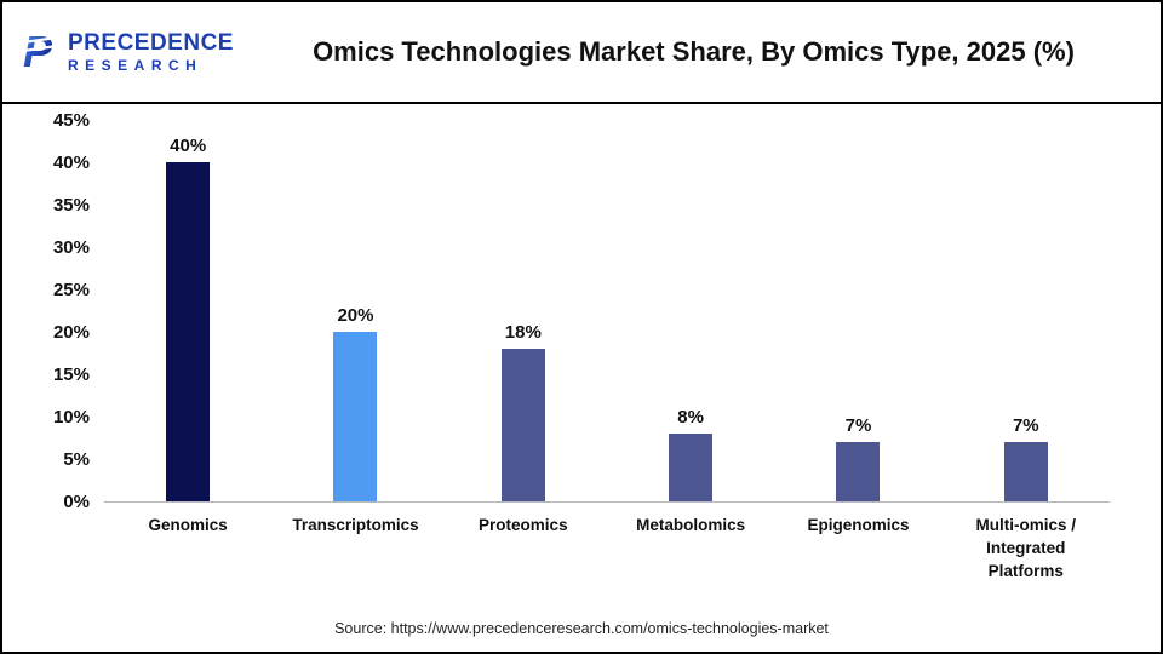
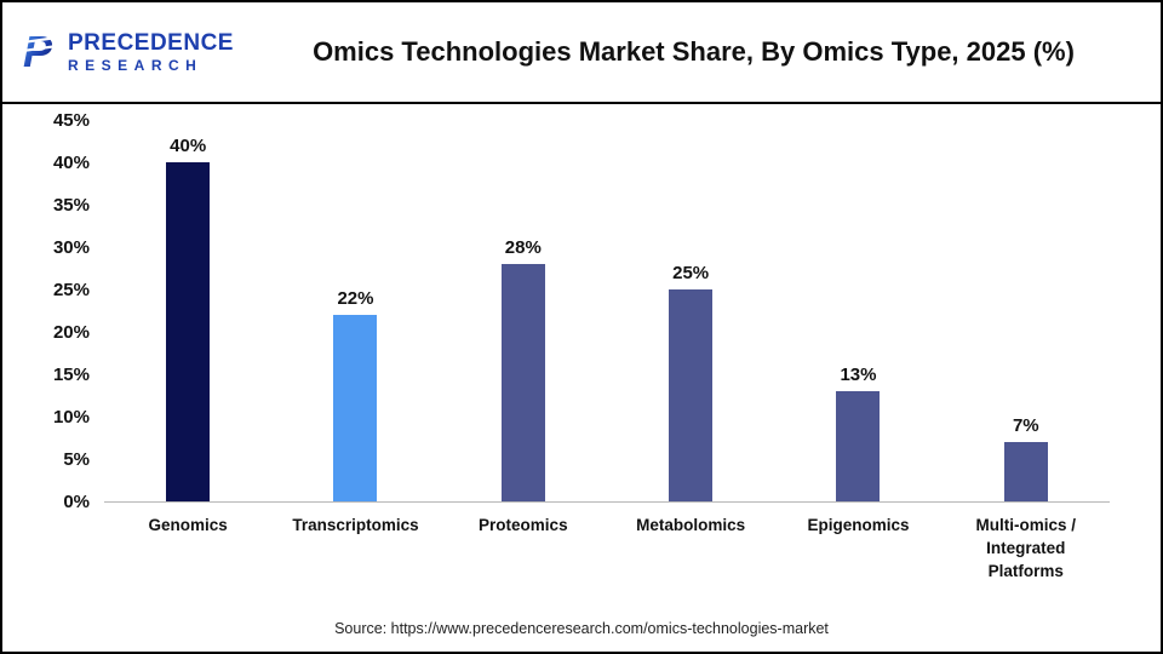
Transcriptomics: 20% -> 22%
Proteomics: 18% -> 28%
Metabolomics: 8% -> 25%
Epigenomics: 7% -> 13%
